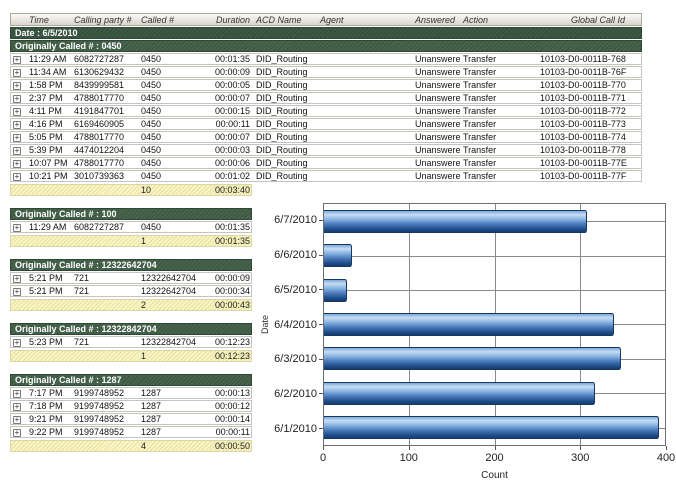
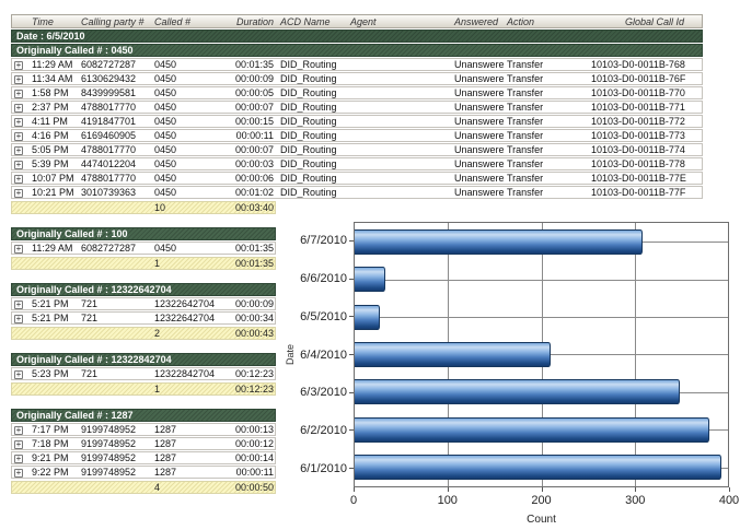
6/4/2010: 340 -> 210
6/2/2010: 320 -> 380
